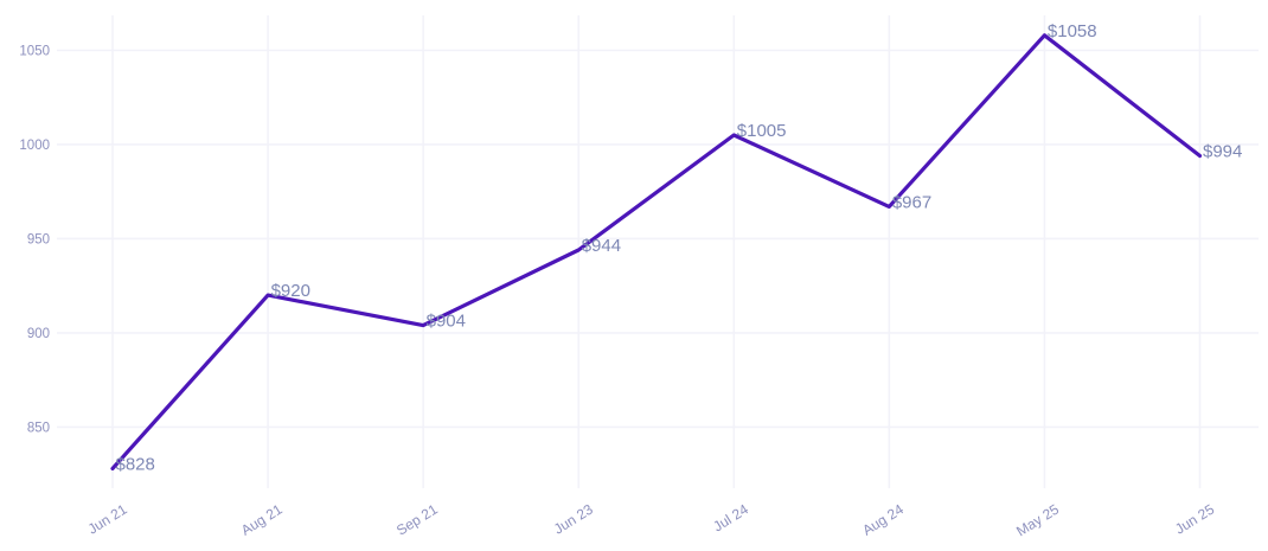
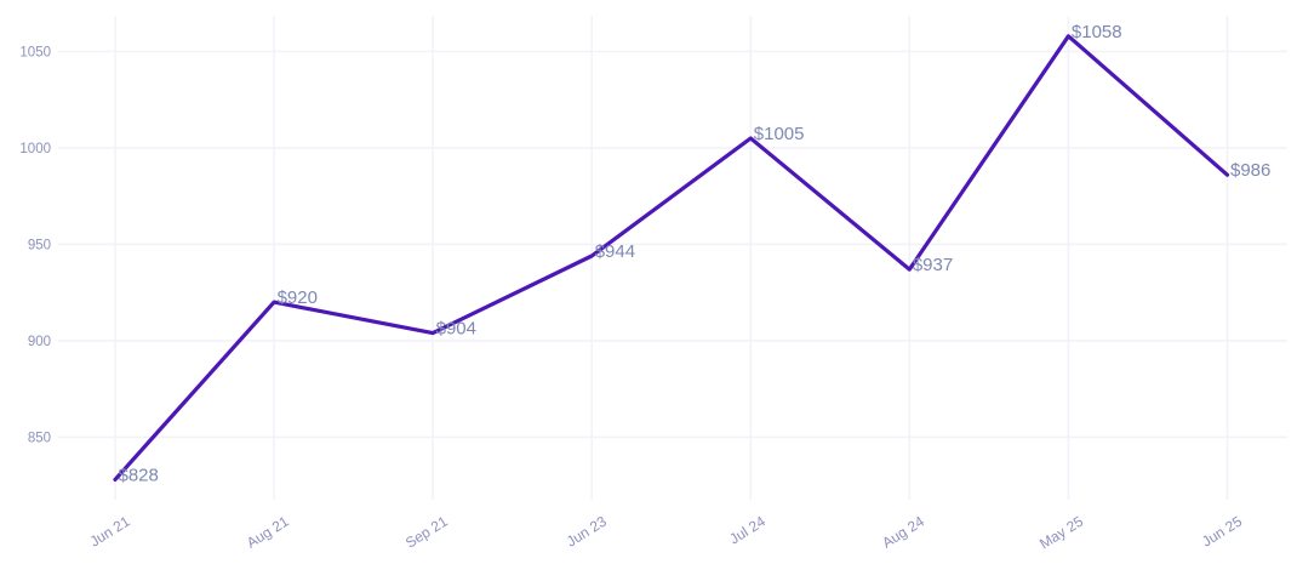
Aug 24: $967 -> $937
Jun 25: $994 -> $986
